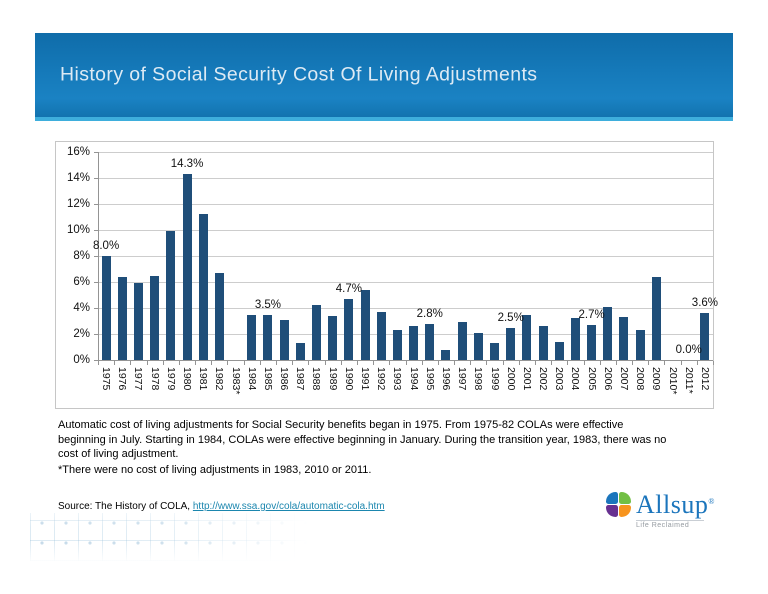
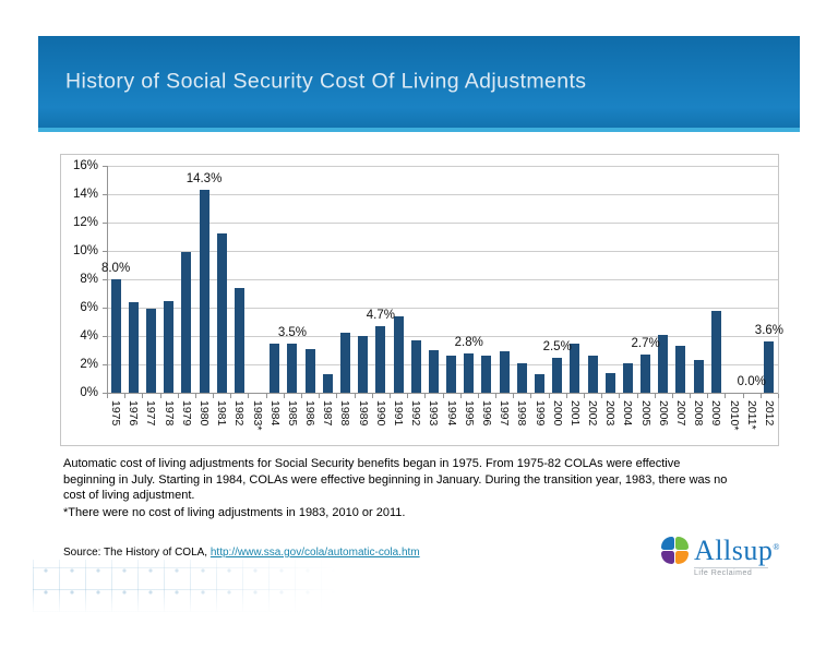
1982: 6.7% -> 7.4%
1989: 3.4% -> 4.0%
1993: 2.3% -> 3.0%
1996: 0.8% -> 2.6%
2004: 3.2% -> 2.1%
2009: 6.4% -> 5.8%
